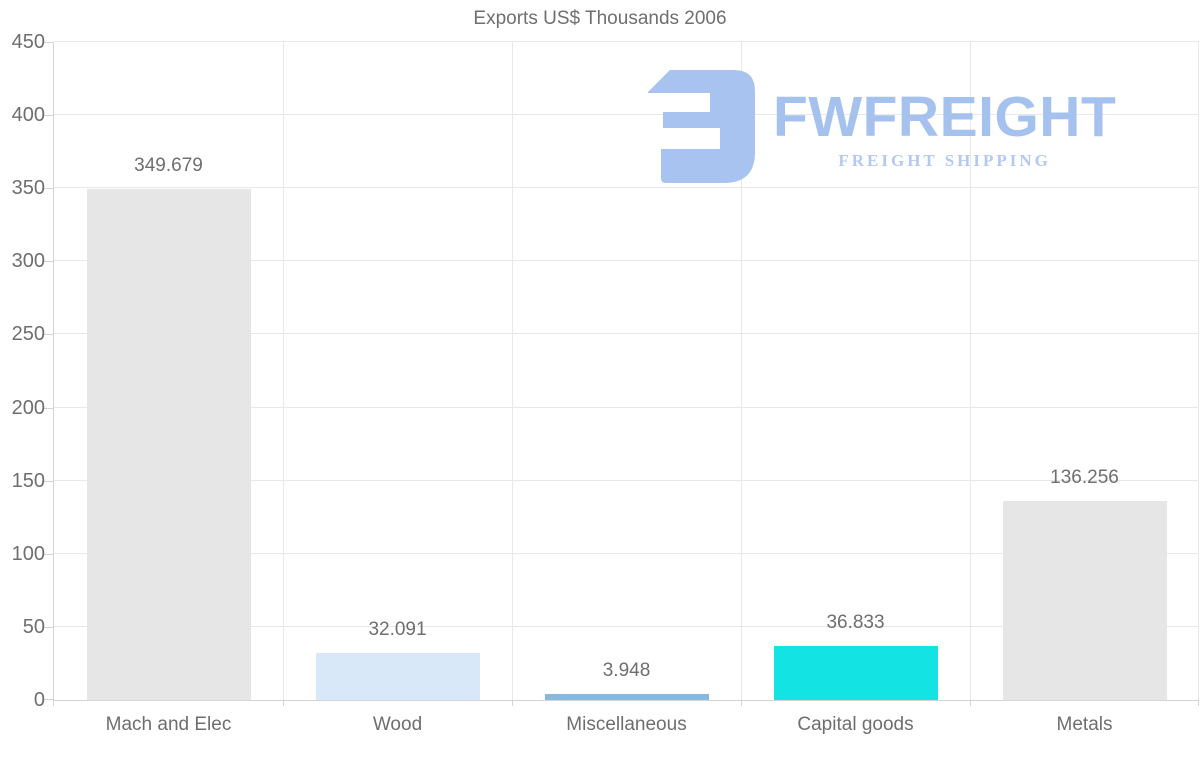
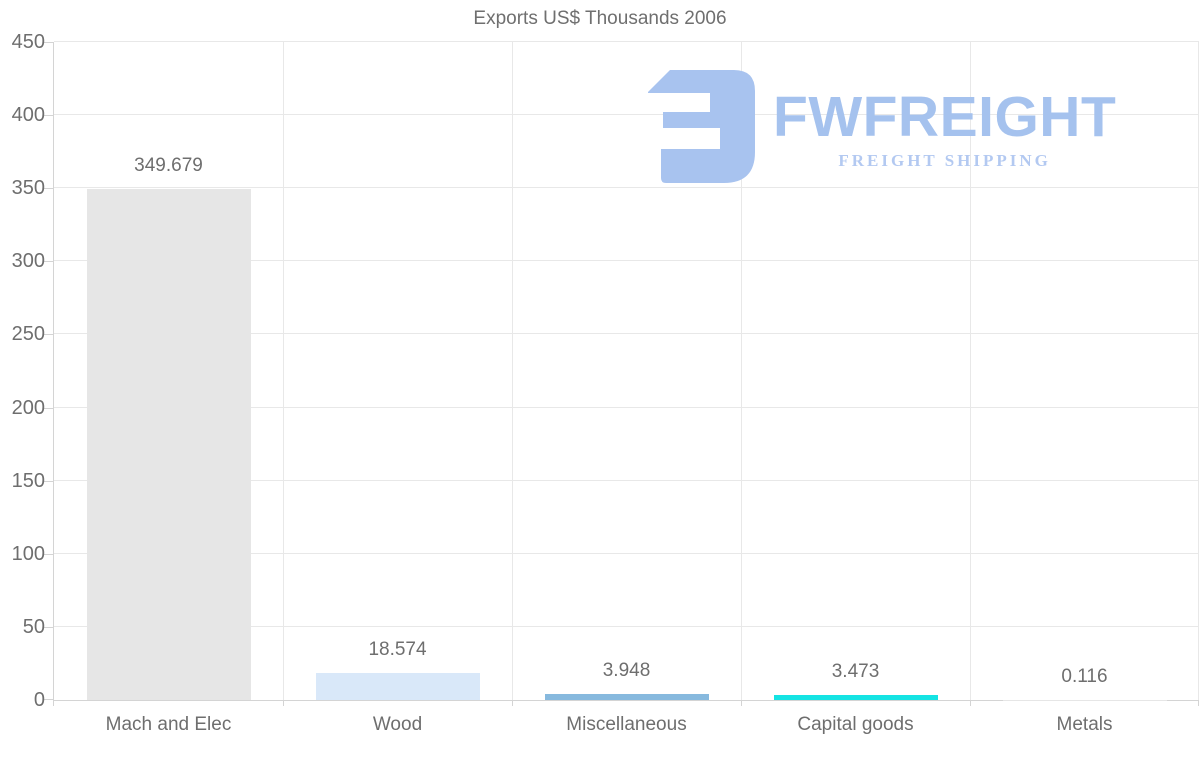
Wood: 32.091 -> 18.574
Capital goods: 36.833 -> 3.473
Metals: 136.256 -> 0.116
